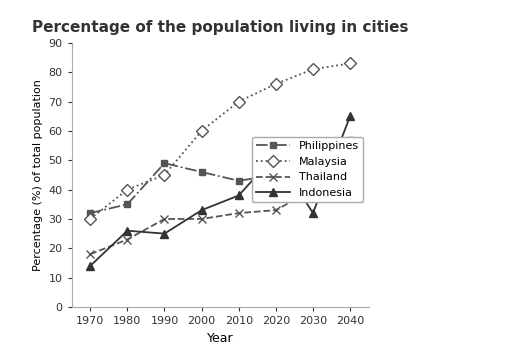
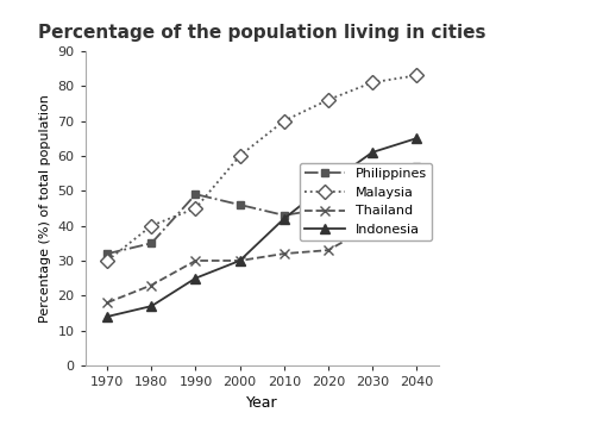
Indonesia/1980: 26 -> 17
Indonesia/2000: 33 -> 30
Indonesia/2010: 38 -> 42
Indonesia/2030: 32 -> 61
